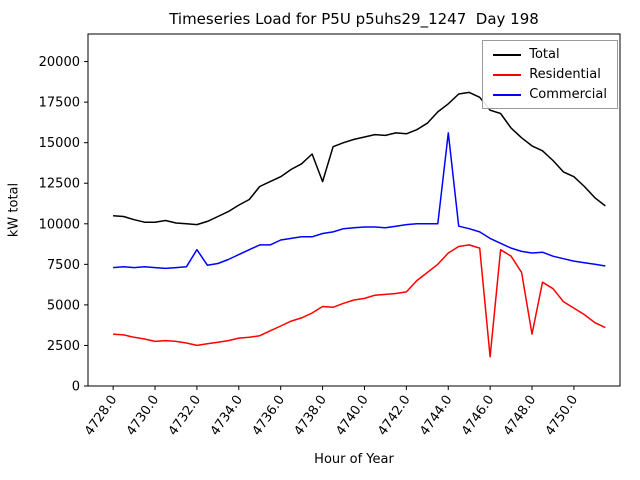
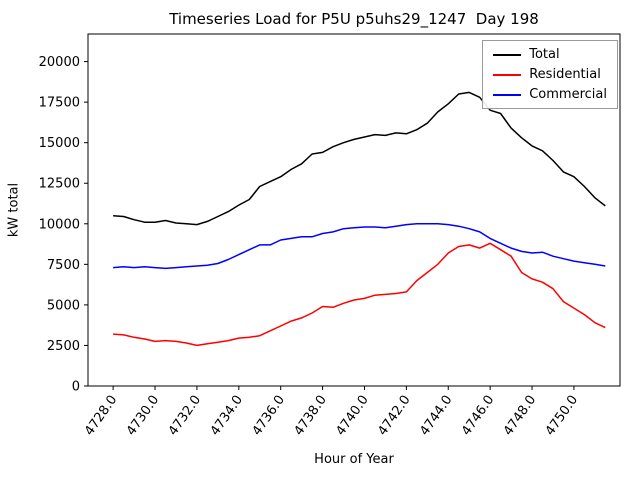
Commercial/4732.0: 8400 -> 7400
Total/4738.0: 12600 -> 14400
Commercial/4744.0: 15600 -> 10000
Residential/4746.0: 1800 -> 8800
Residential/4748.0: 3200 -> 6600
